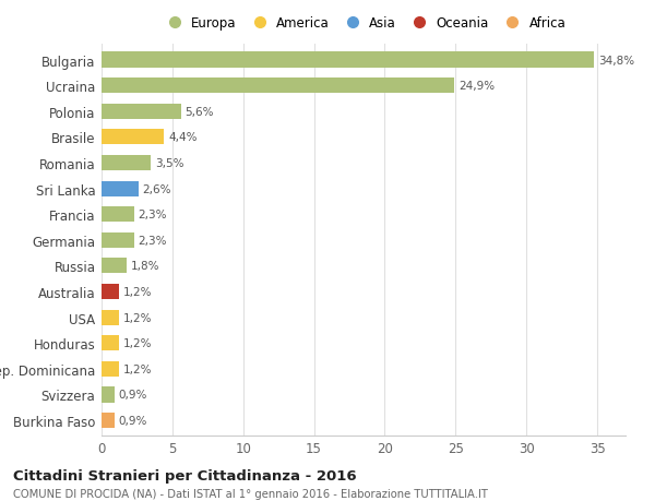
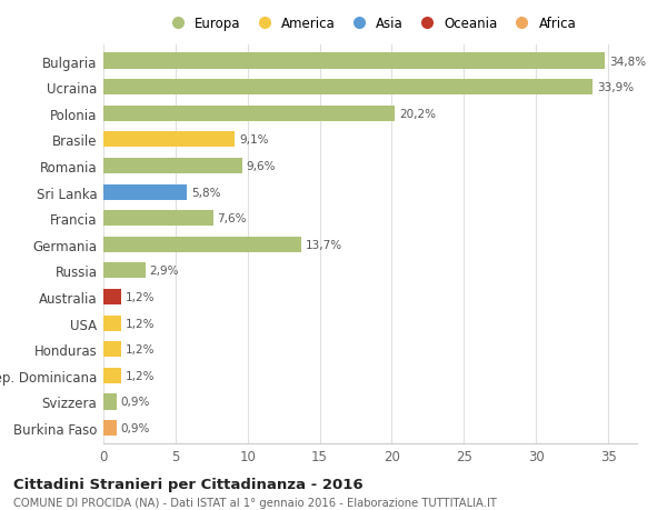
Ucraina: 24,9% -> 33,9%
Polonia: 5,6% -> 20,2%
Brasile: 4,4% -> 9,1%
Romania: 3,5% -> 9,6%
Sri Lanka: 2,6% -> 5,8%
Francia: 2,3% -> 7,6%
Germania: 2,3% -> 13,7%
Russia: 1,8% -> 2,9%
